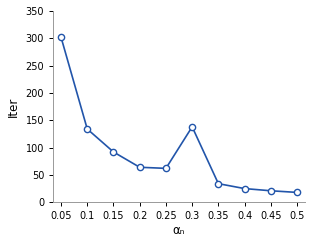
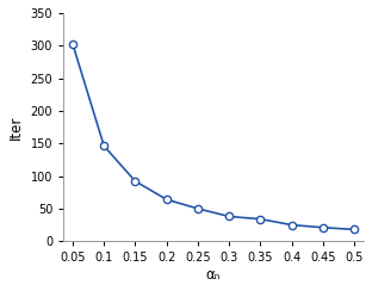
0.1: 134 -> 146
0.25: 62 -> 50
0.3: 138 -> 38
